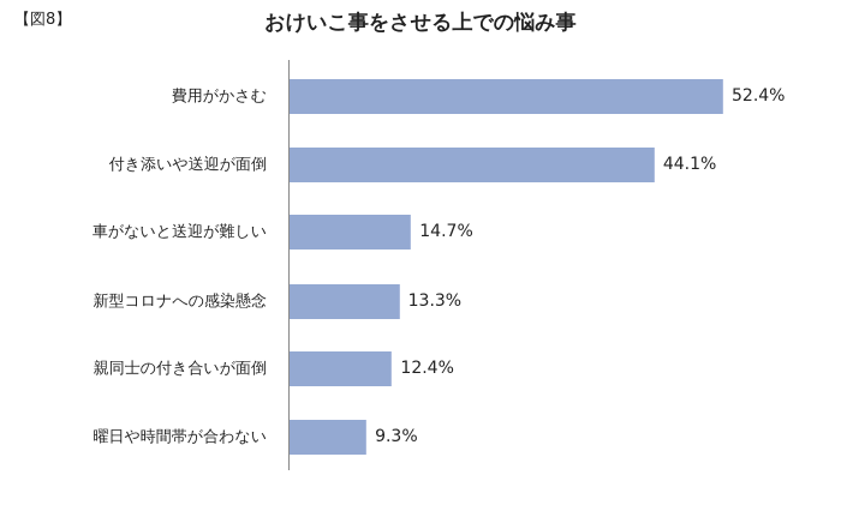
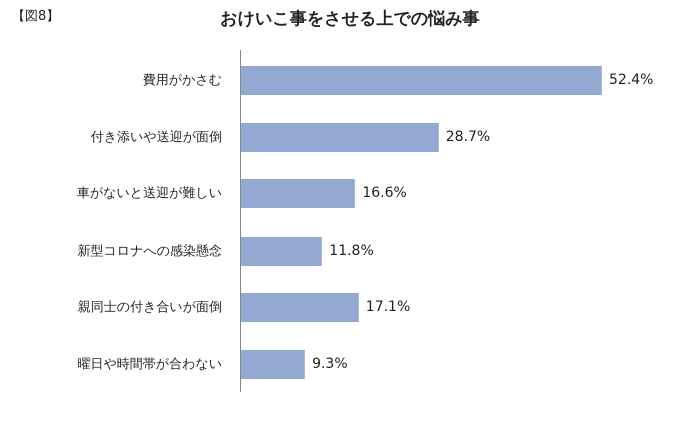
付き添いや送迎が面倒: 44.1% -> 28.7%
車がないと送迎が難しい: 14.7% -> 16.6%
新型コロナへの感染懸念: 13.3% -> 11.8%
親同士の付き合いが面倒: 12.4% -> 17.1%
